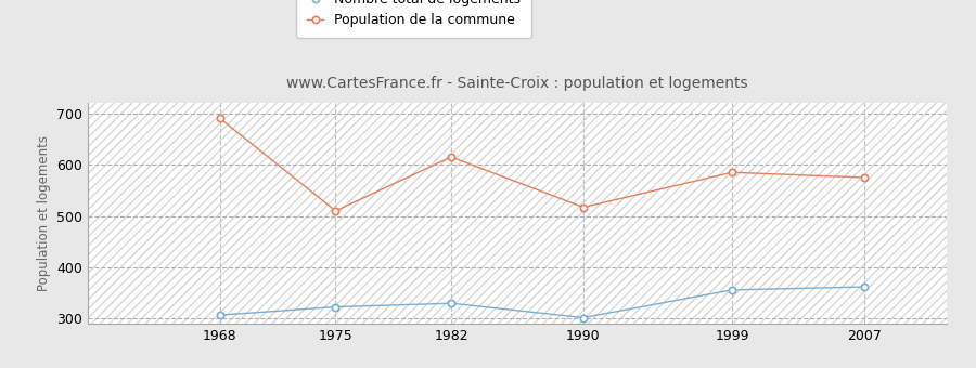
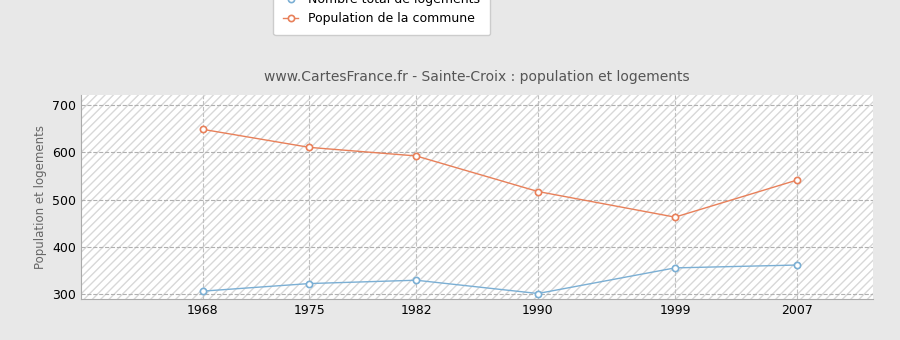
Population de la commune/1968: 690 -> 648
Population de la commune/1975: 510 -> 610
Population de la commune/1982: 615 -> 592
Population de la commune/1999: 585 -> 463
Population de la commune/2007: 575 -> 541
